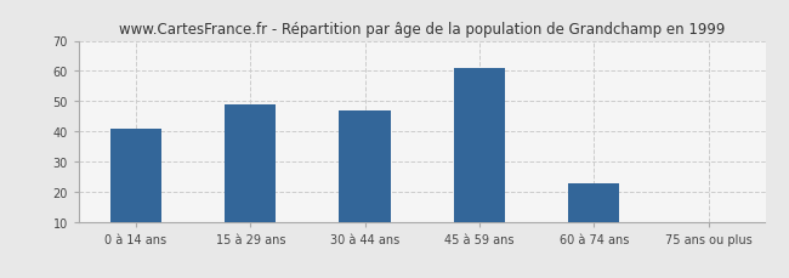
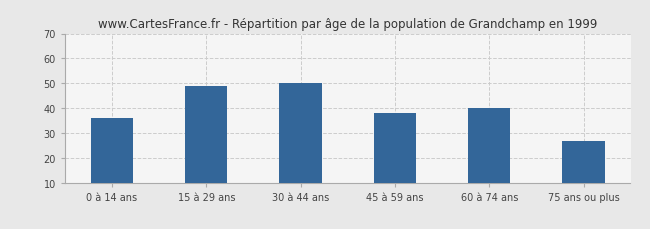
0 à 14 ans: 41 -> 36
30 à 44 ans: 47 -> 50
45 à 59 ans: 61 -> 38
60 à 74 ans: 23 -> 40
75 ans ou plus: 10 -> 27
